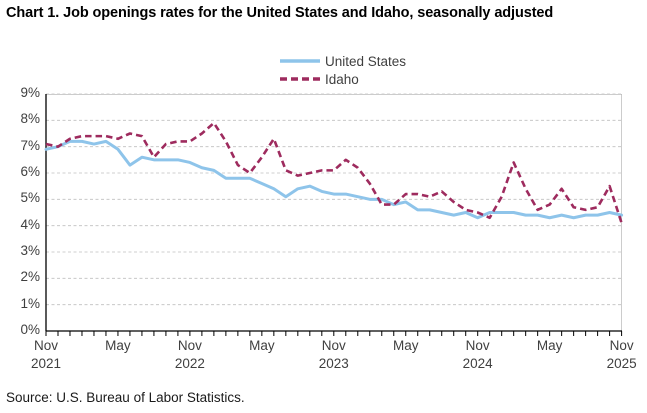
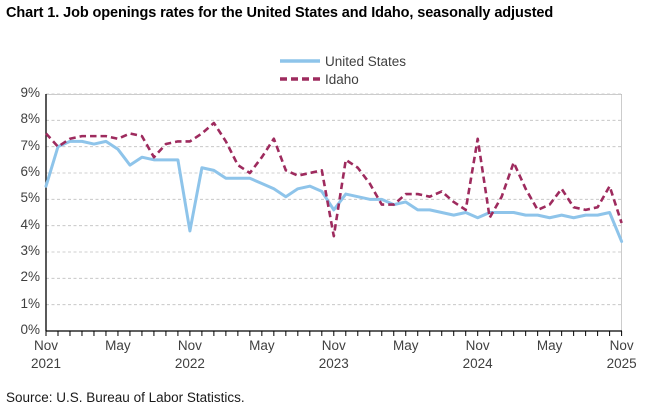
United States/Nov 2021: 6.9% -> 5.5%
Idaho/Nov 2021: 7.1% -> 7.5%
United States/Nov 2022: 6.4% -> 3.8%
United States/Nov 2023: 5.2% -> 4.6%
Idaho/Nov 2023: 6.1% -> 3.6%
Idaho/Nov 2024: 4.5% -> 7.3%
United States/Nov 2025: 4.4% -> 3.4%
